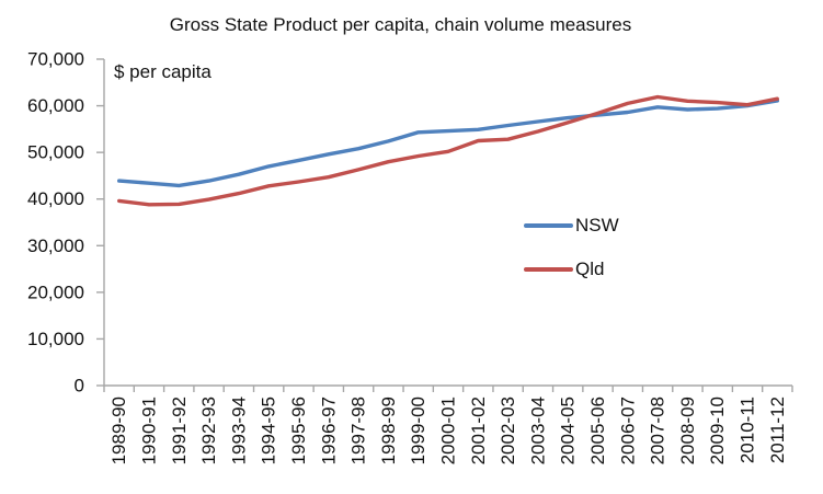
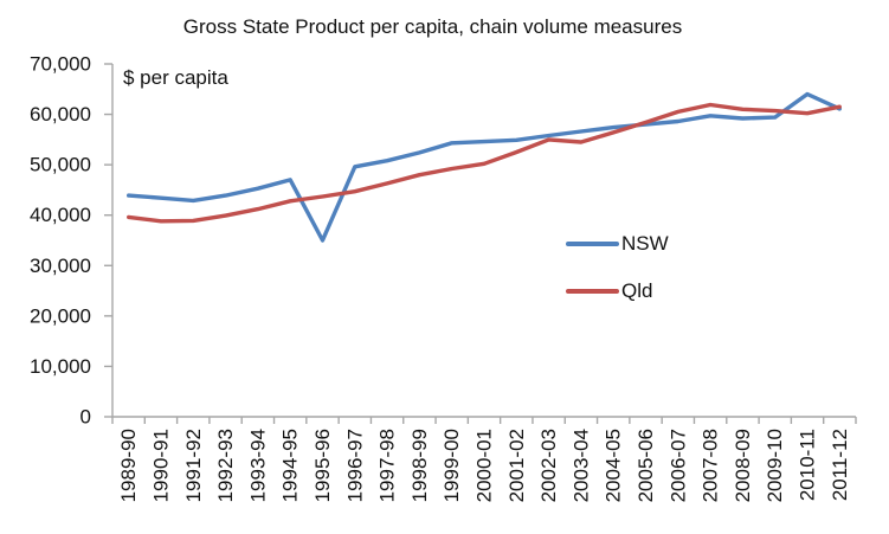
NSW/1995-96: 48000 -> 35000
Qld/2002-03: 53000 -> 55000
NSW/2010-11: 60000 -> 64000
